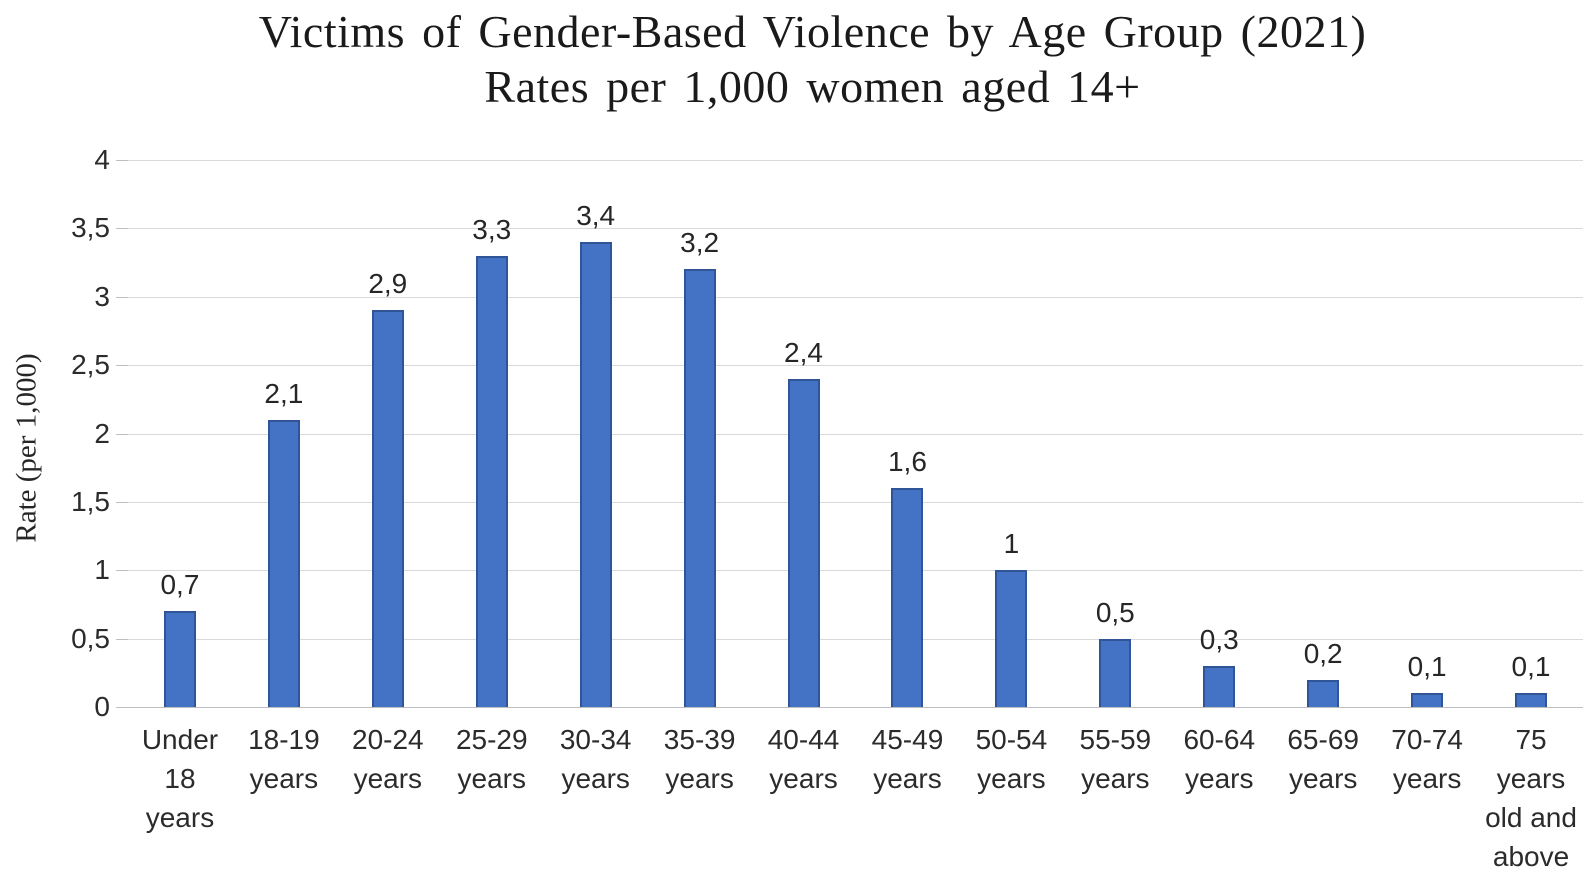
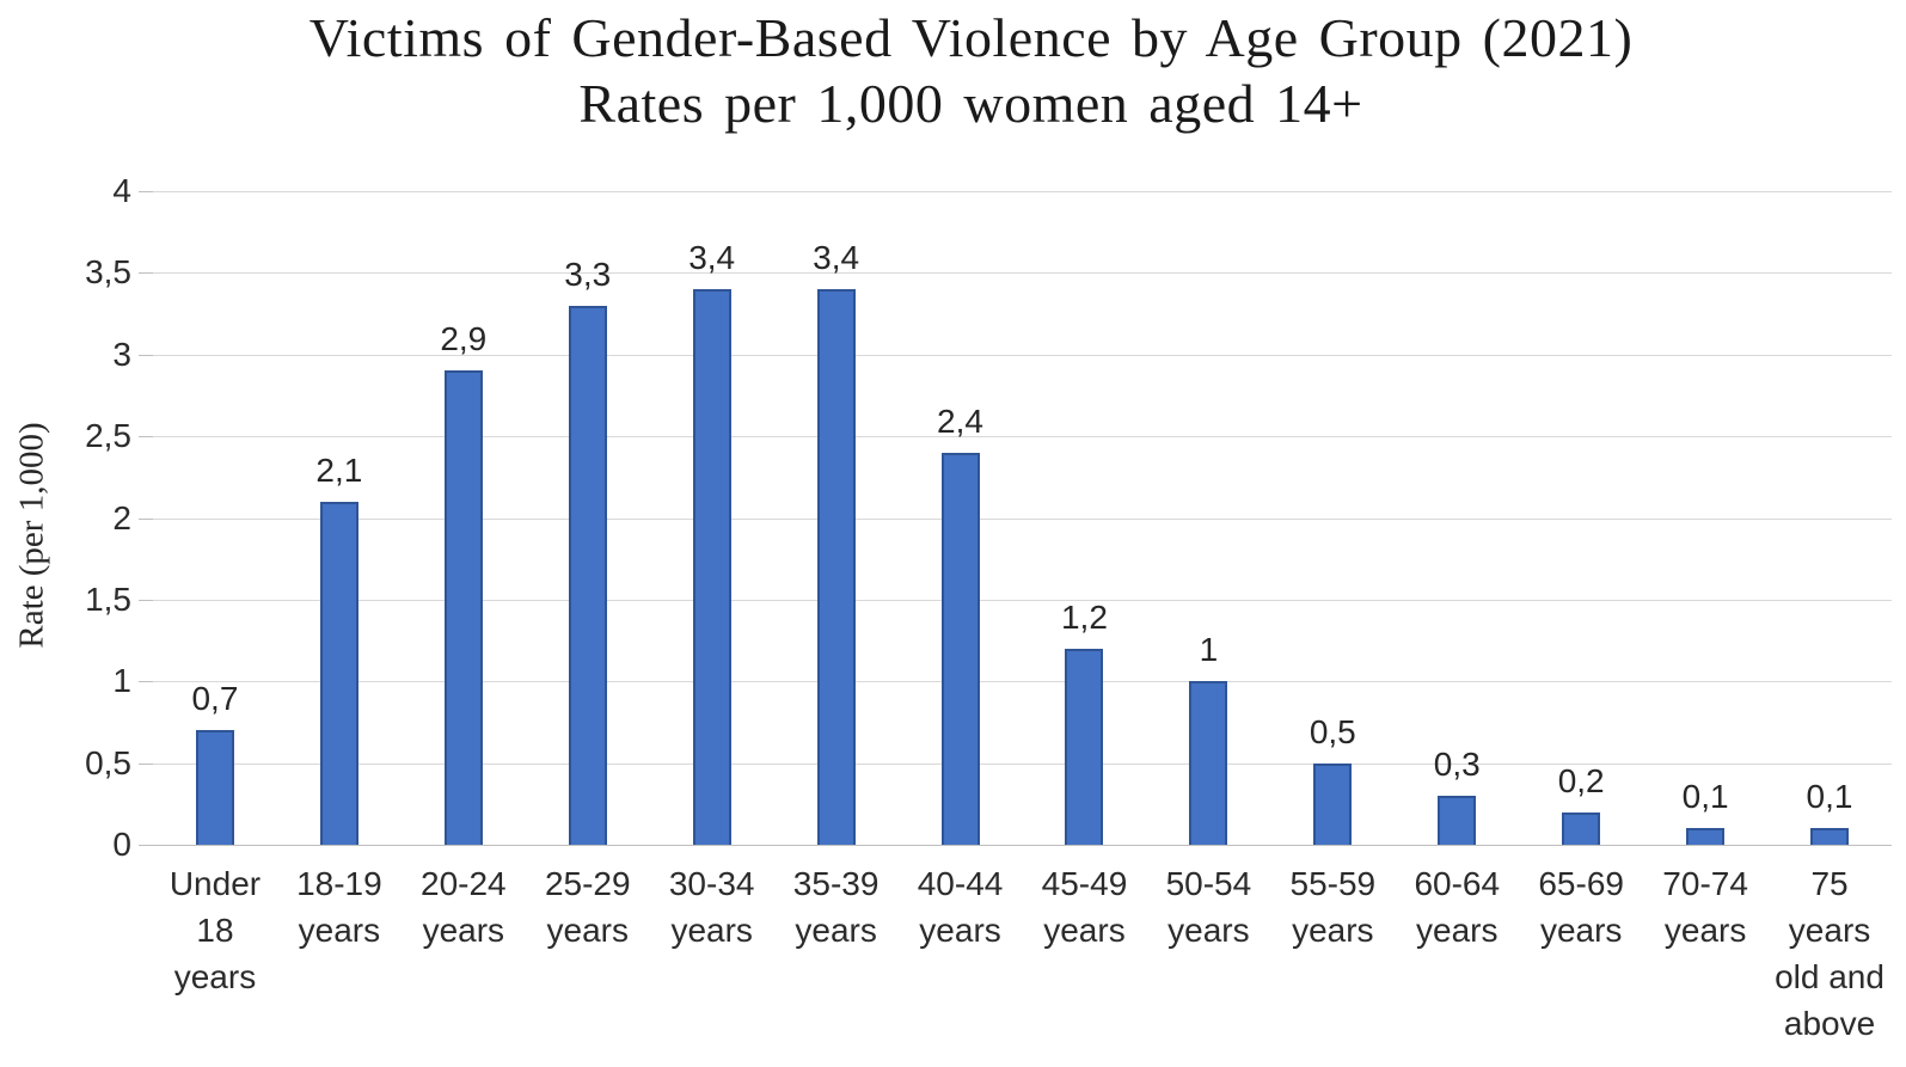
35-39 years: 3,2 -> 3,4
45-49 years: 1,6 -> 1,2
